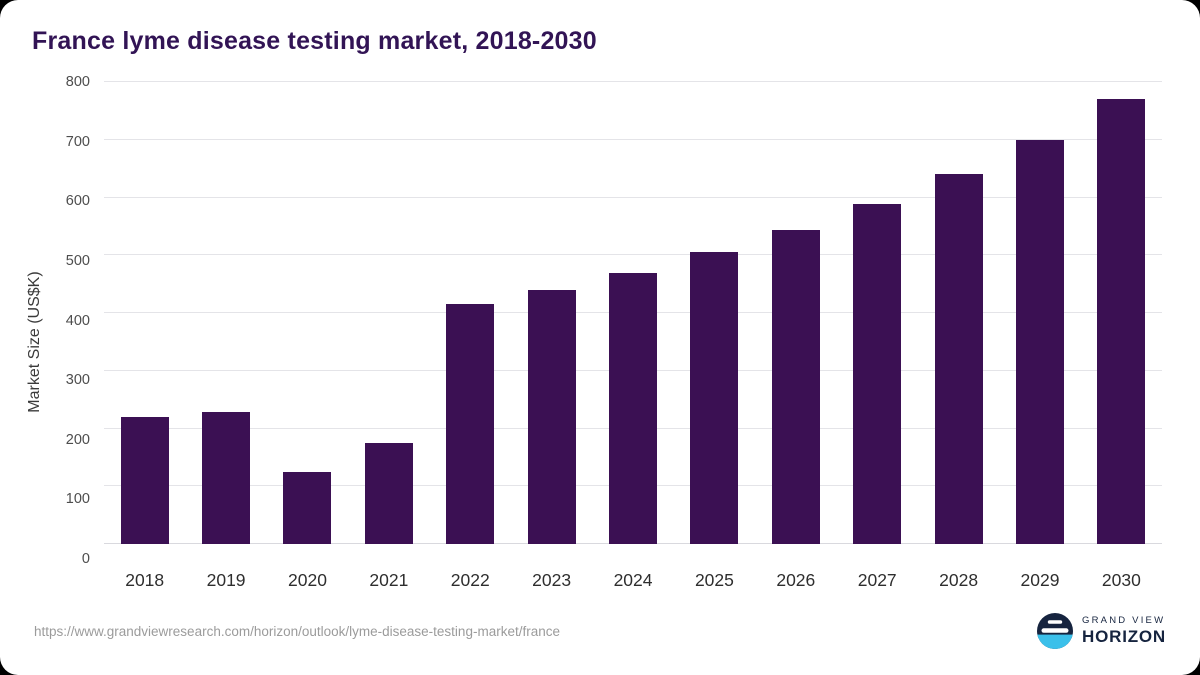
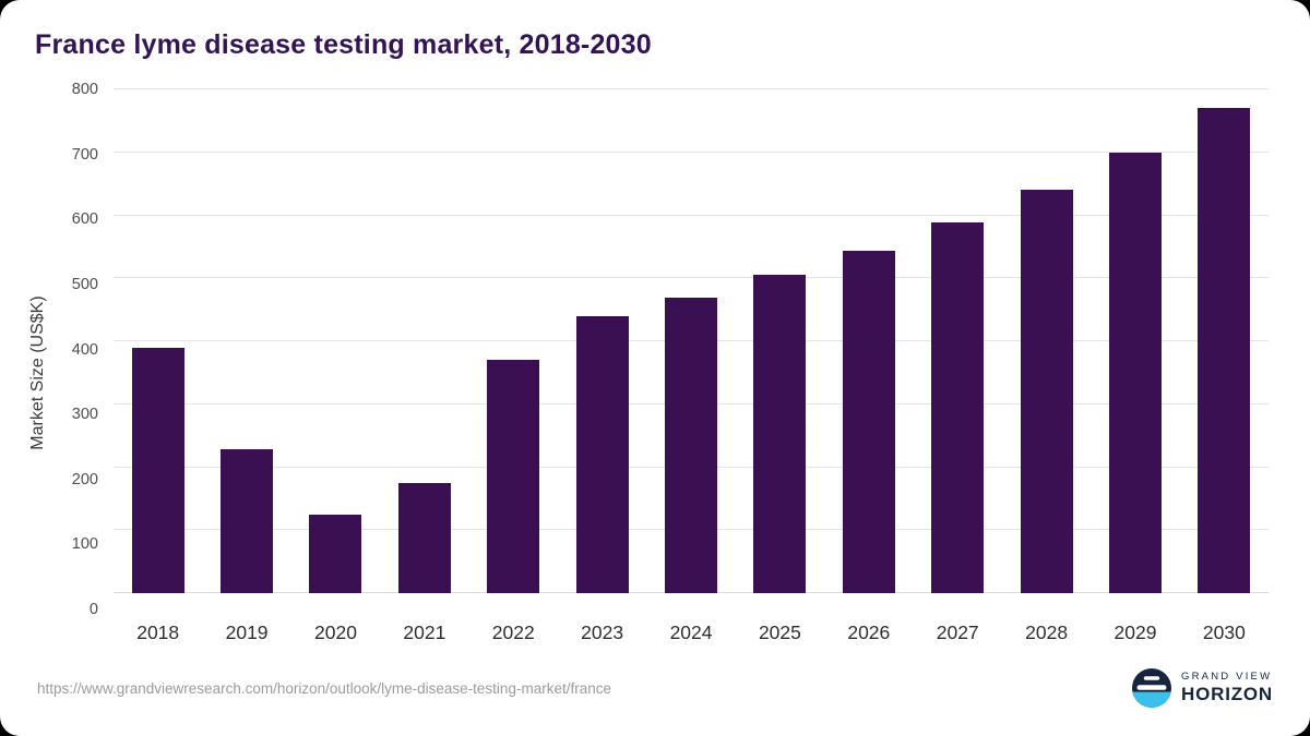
2018: 220 -> 390
2022: 420 -> 370
